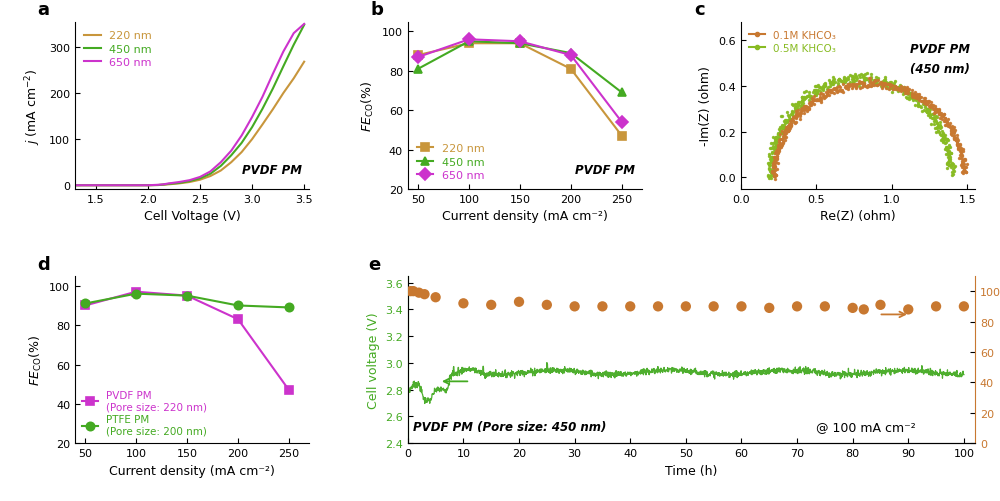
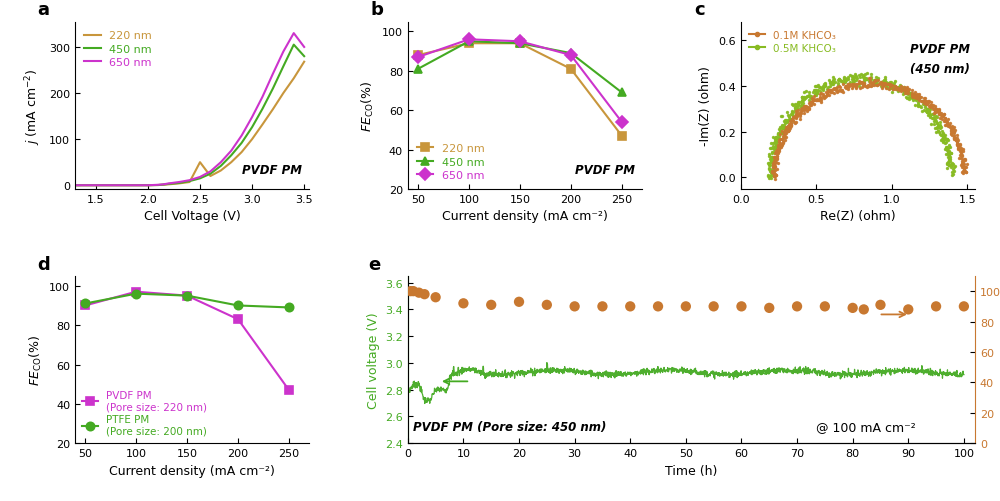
220 nm/2.5: 12 -> 50
450 nm/3.5: 348 -> 280
650 nm/3.5: 350 -> 300
